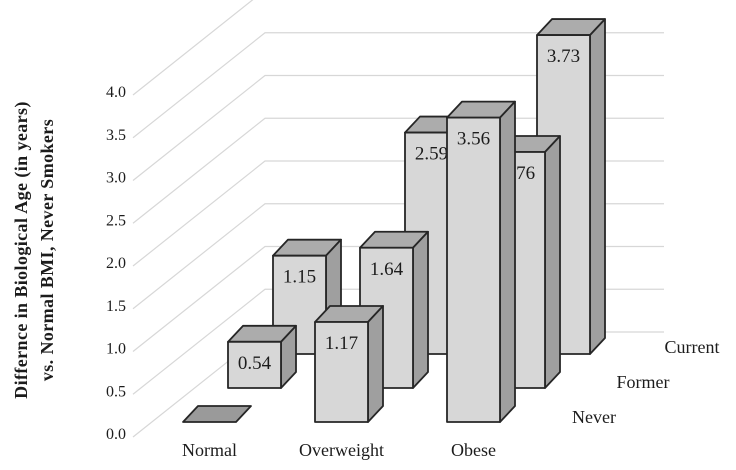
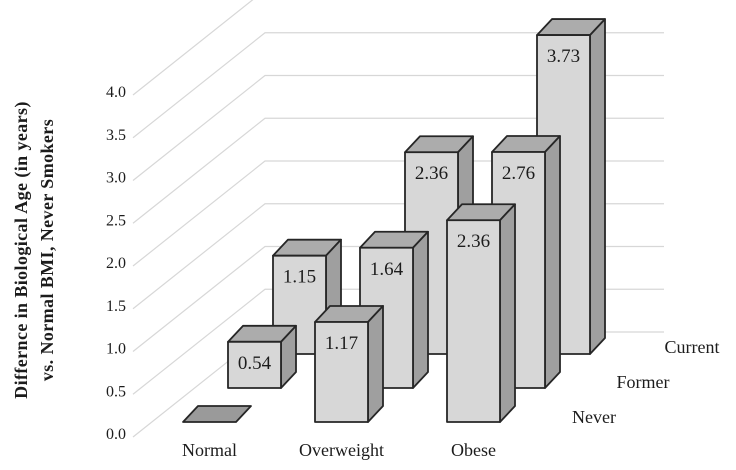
Current/Overweight: 2.59 -> 2.36
Never/Obese: 3.56 -> 2.36
